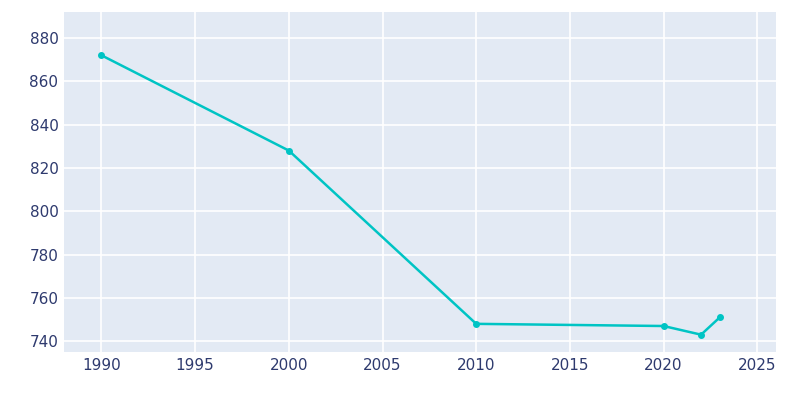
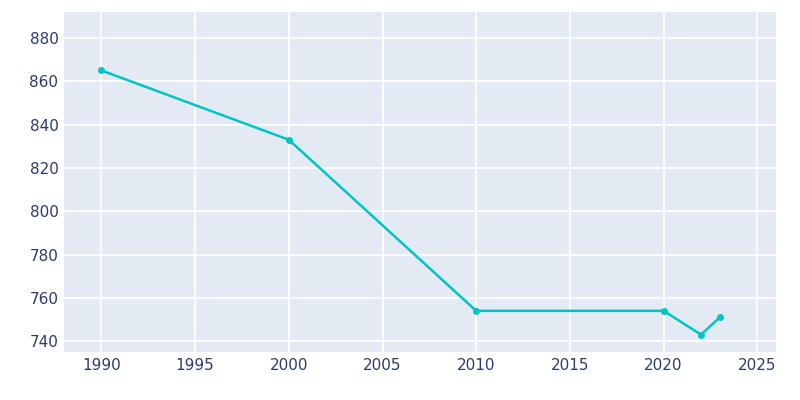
1990: 872 -> 865
2000: 828 -> 833
2010: 748 -> 754
2020: 747 -> 754
